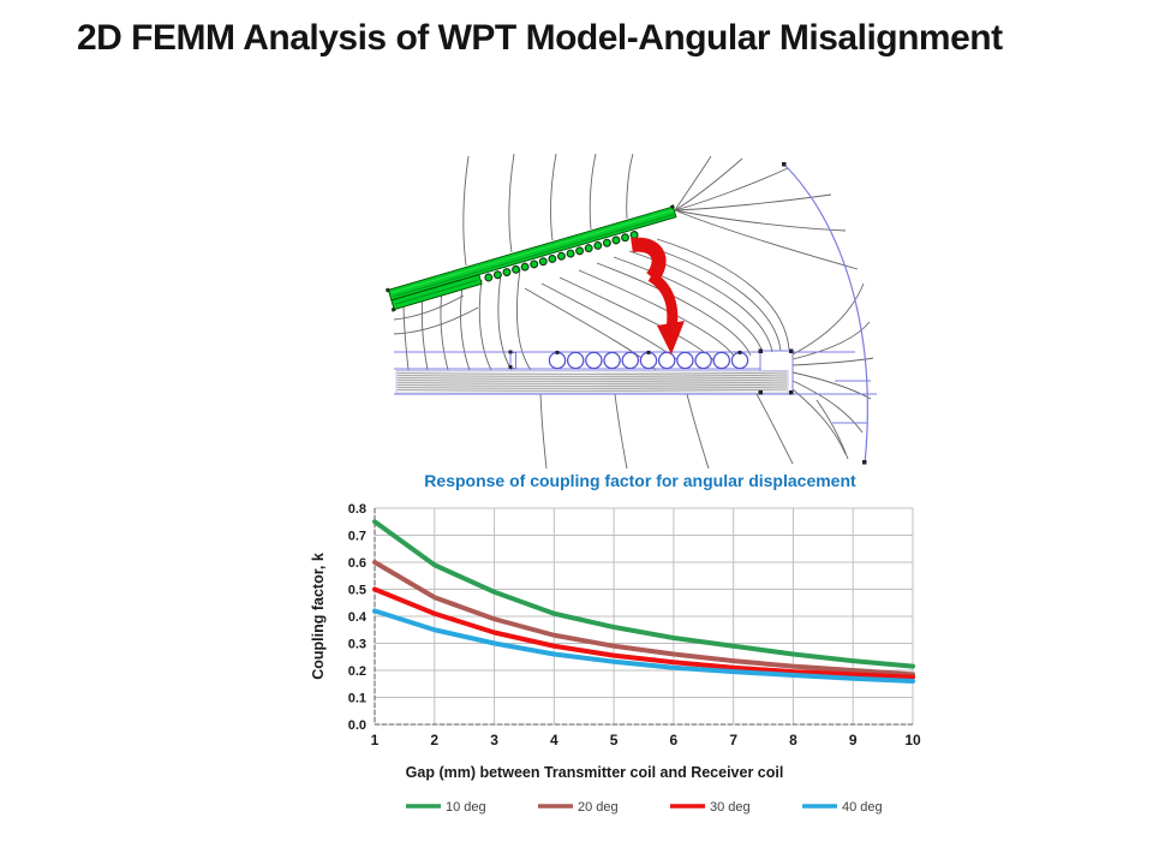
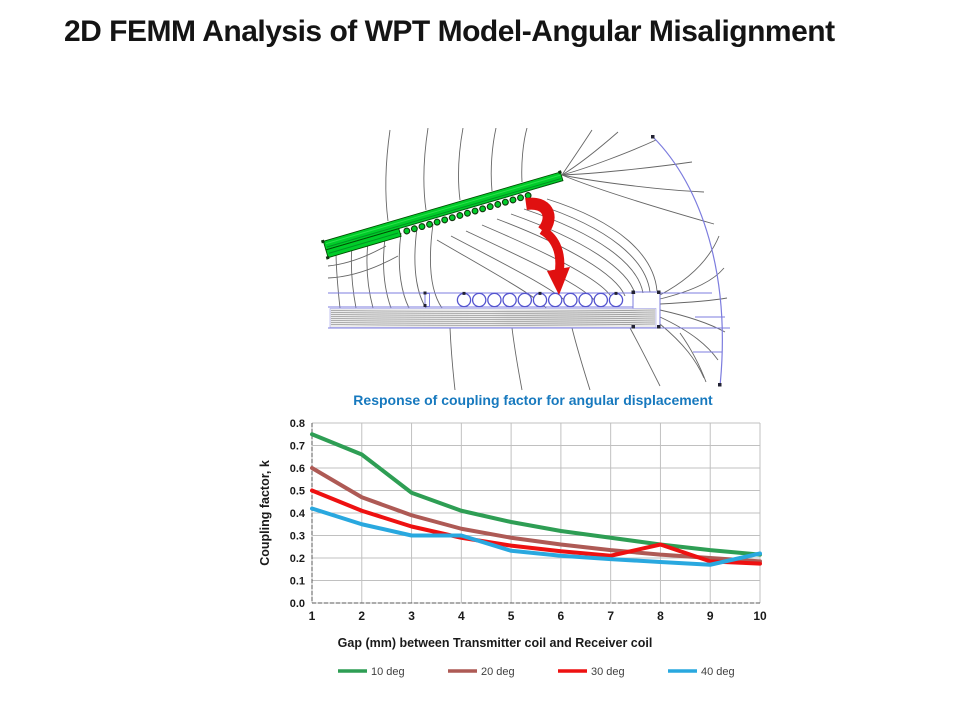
10 deg/2: 0.59 -> 0.66
40 deg/4: 0.26 -> 0.30
30 deg/8: 0.20 -> 0.26
40 deg/10: 0.16 -> 0.22
